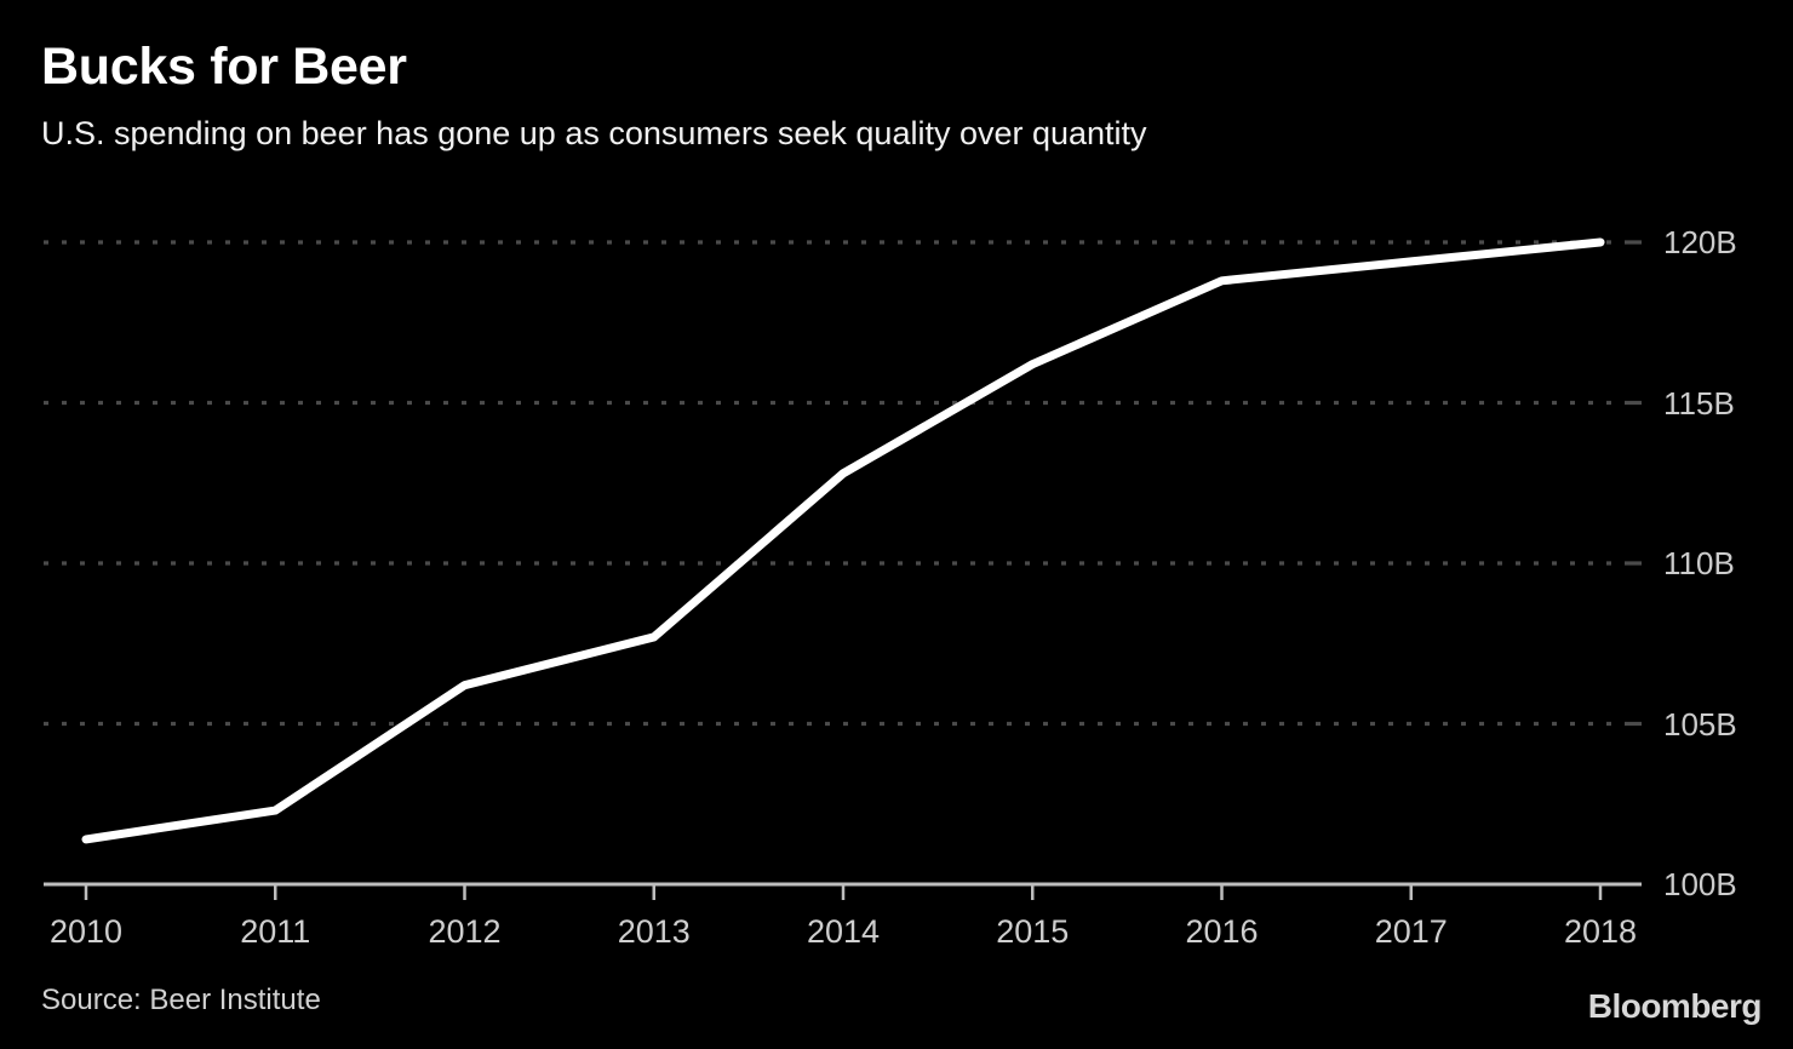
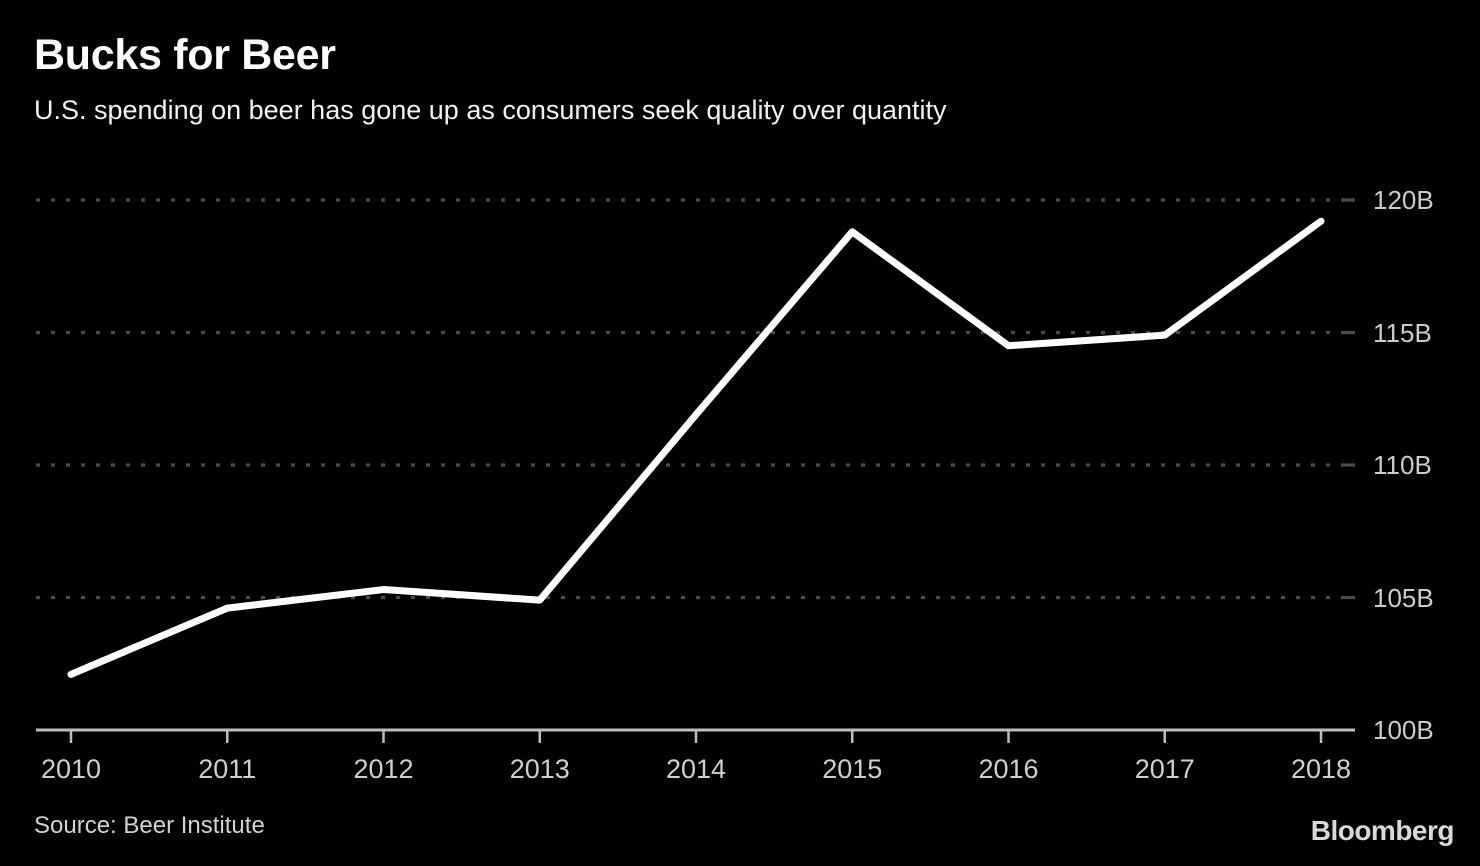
2010: 101.4B -> 102.1B
2011: 102.3B -> 104.6B
2012: 106.2B -> 105.3B
2013: 107.7B -> 104.9B
2014: 112.8B -> 111.9B
2015: 116.2B -> 118.8B
2016: 118.8B -> 114.5B
2017: 119.4B -> 114.9B
2018: 120.0B -> 119.2B
